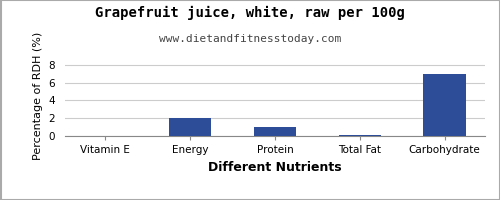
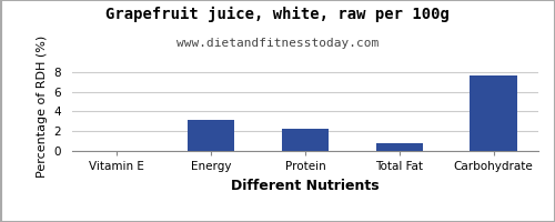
Energy: 2.0 -> 3.2
Protein: 1.0 -> 2.2
Total Fat: 0.1 -> 0.8
Carbohydrate: 7.0 -> 7.6
